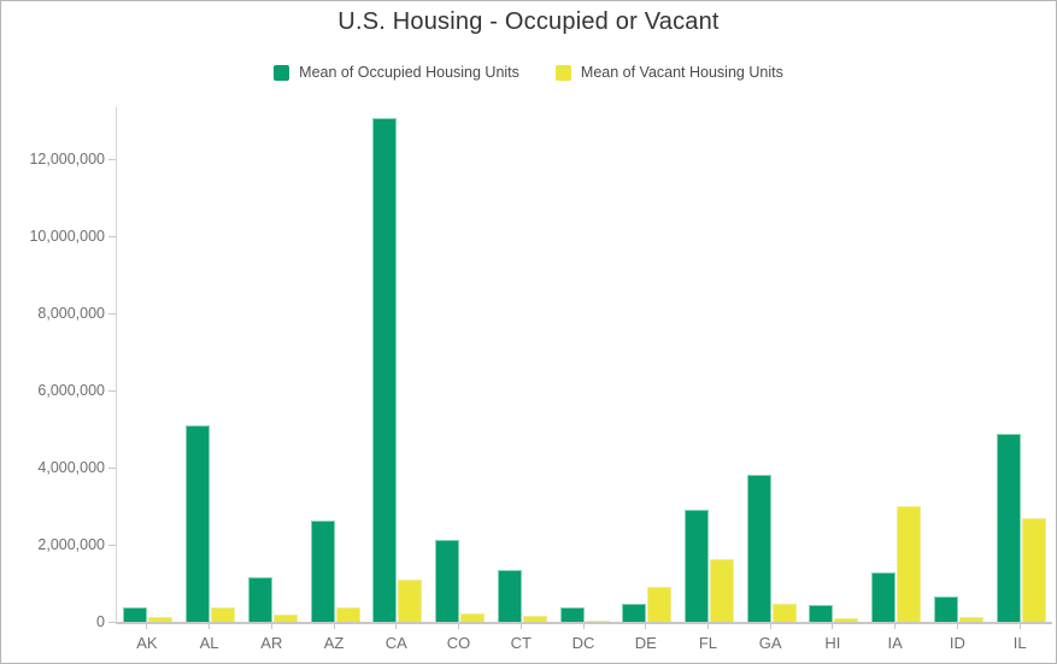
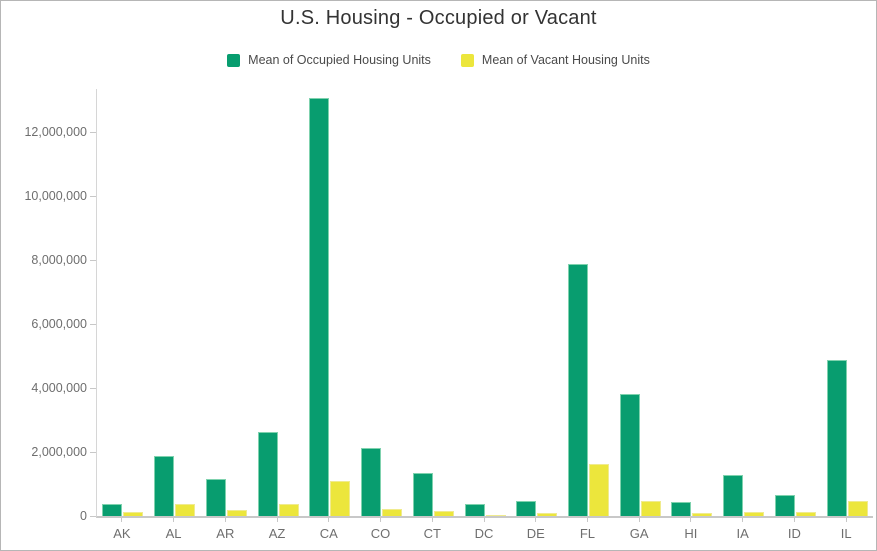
Mean of Occupied Housing Units/AL: 5100000 -> 1900000
Mean of Vacant Housing Units/DE: 900000 -> 100000
Mean of Occupied Housing Units/FL: 2900000 -> 7900000
Mean of Vacant Housing Units/IA: 3000000 -> 100000
Mean of Vacant Housing Units/IL: 2700000 -> 500000
